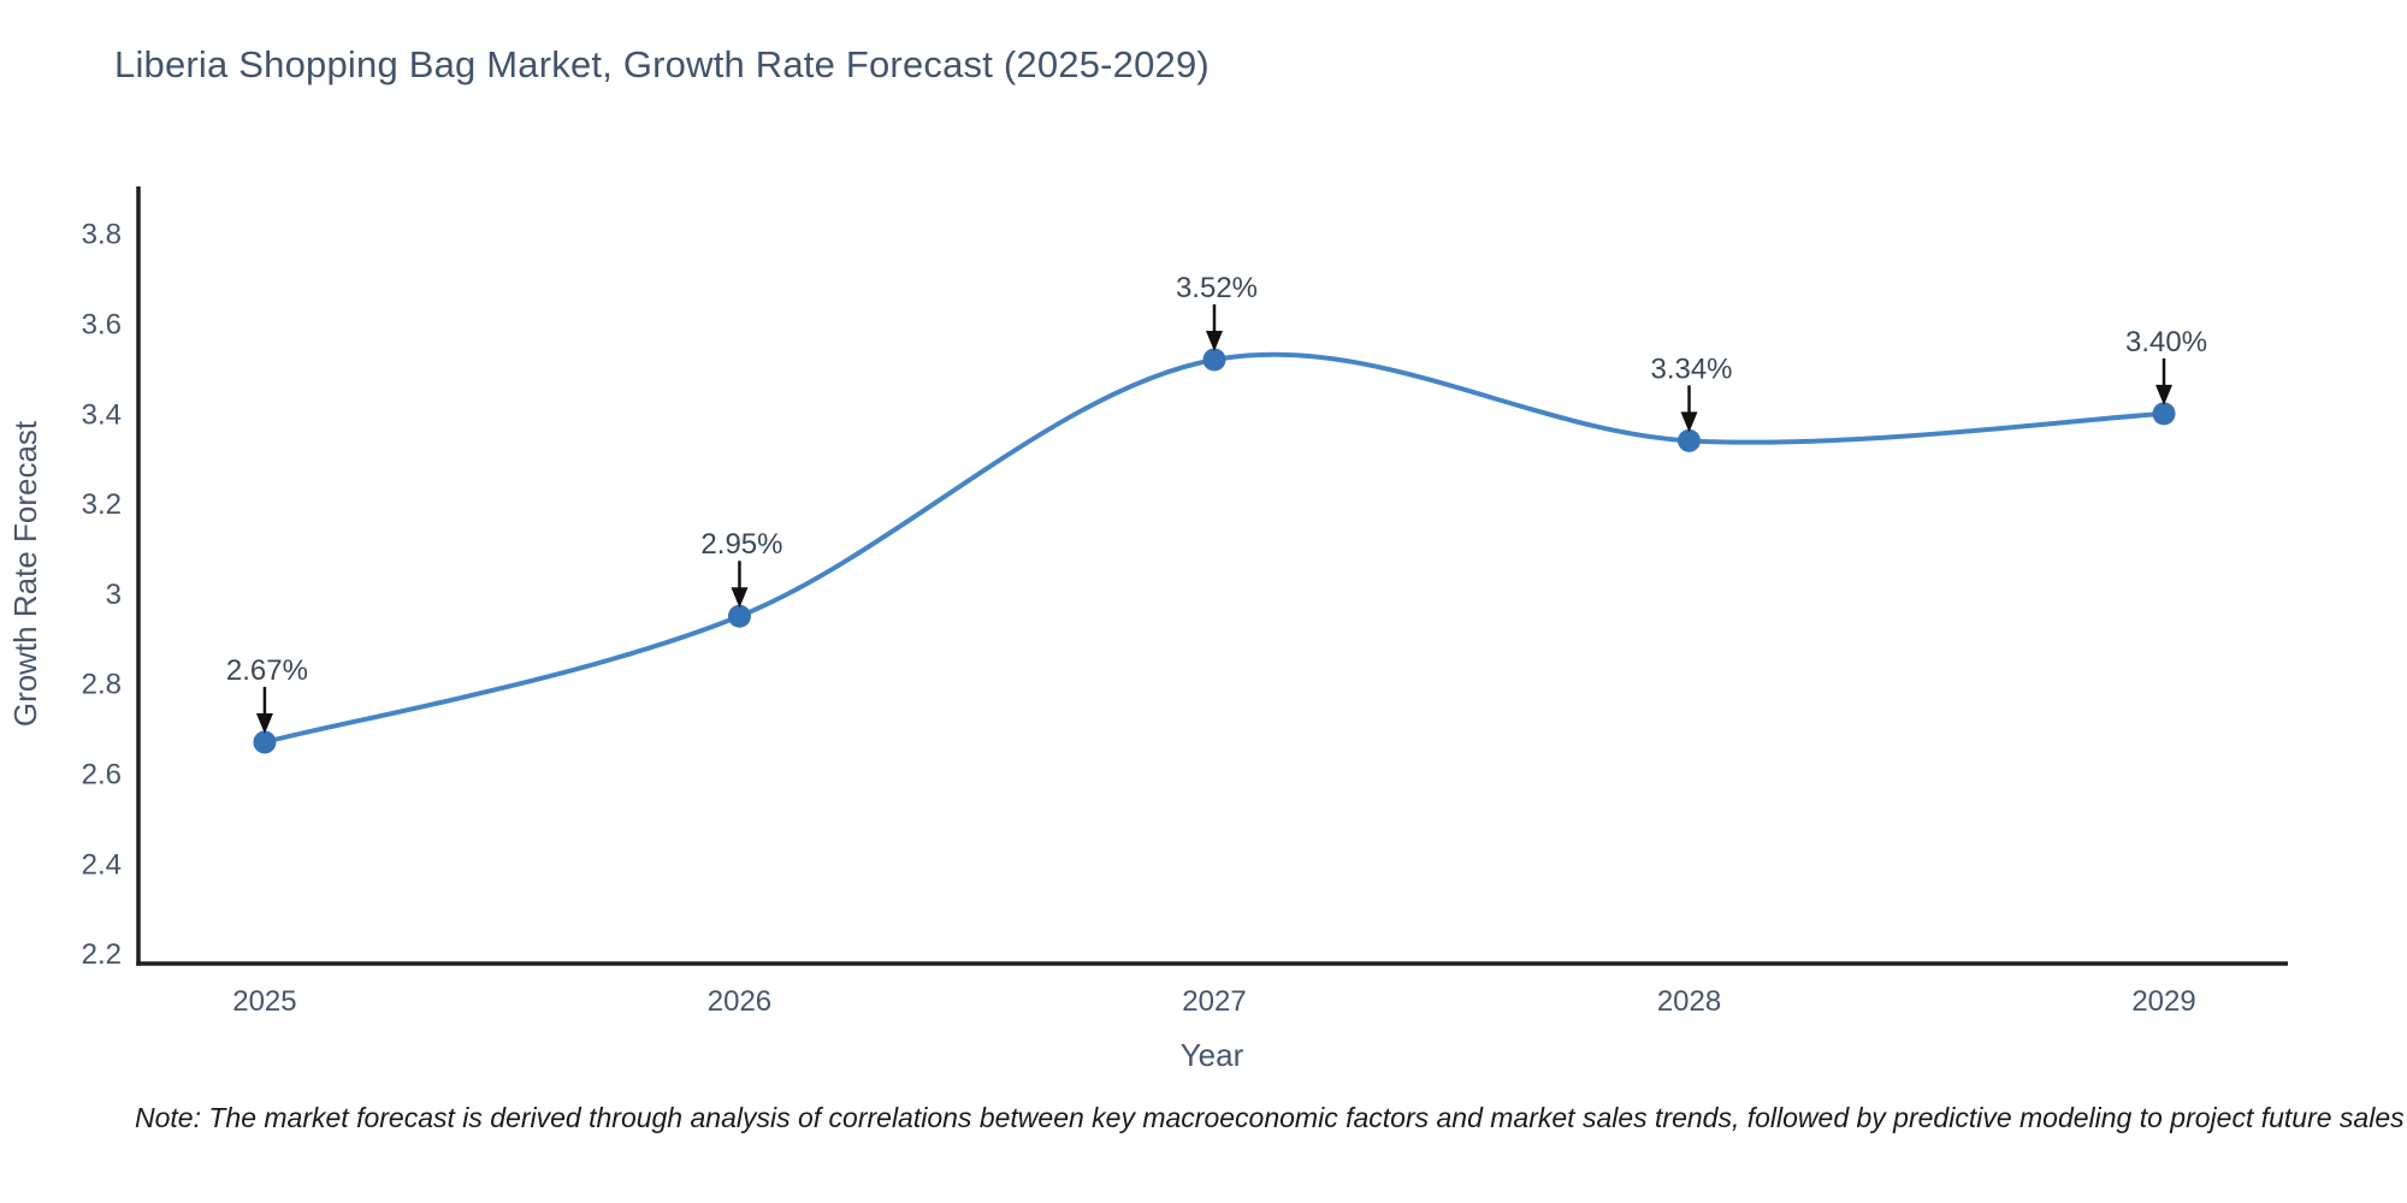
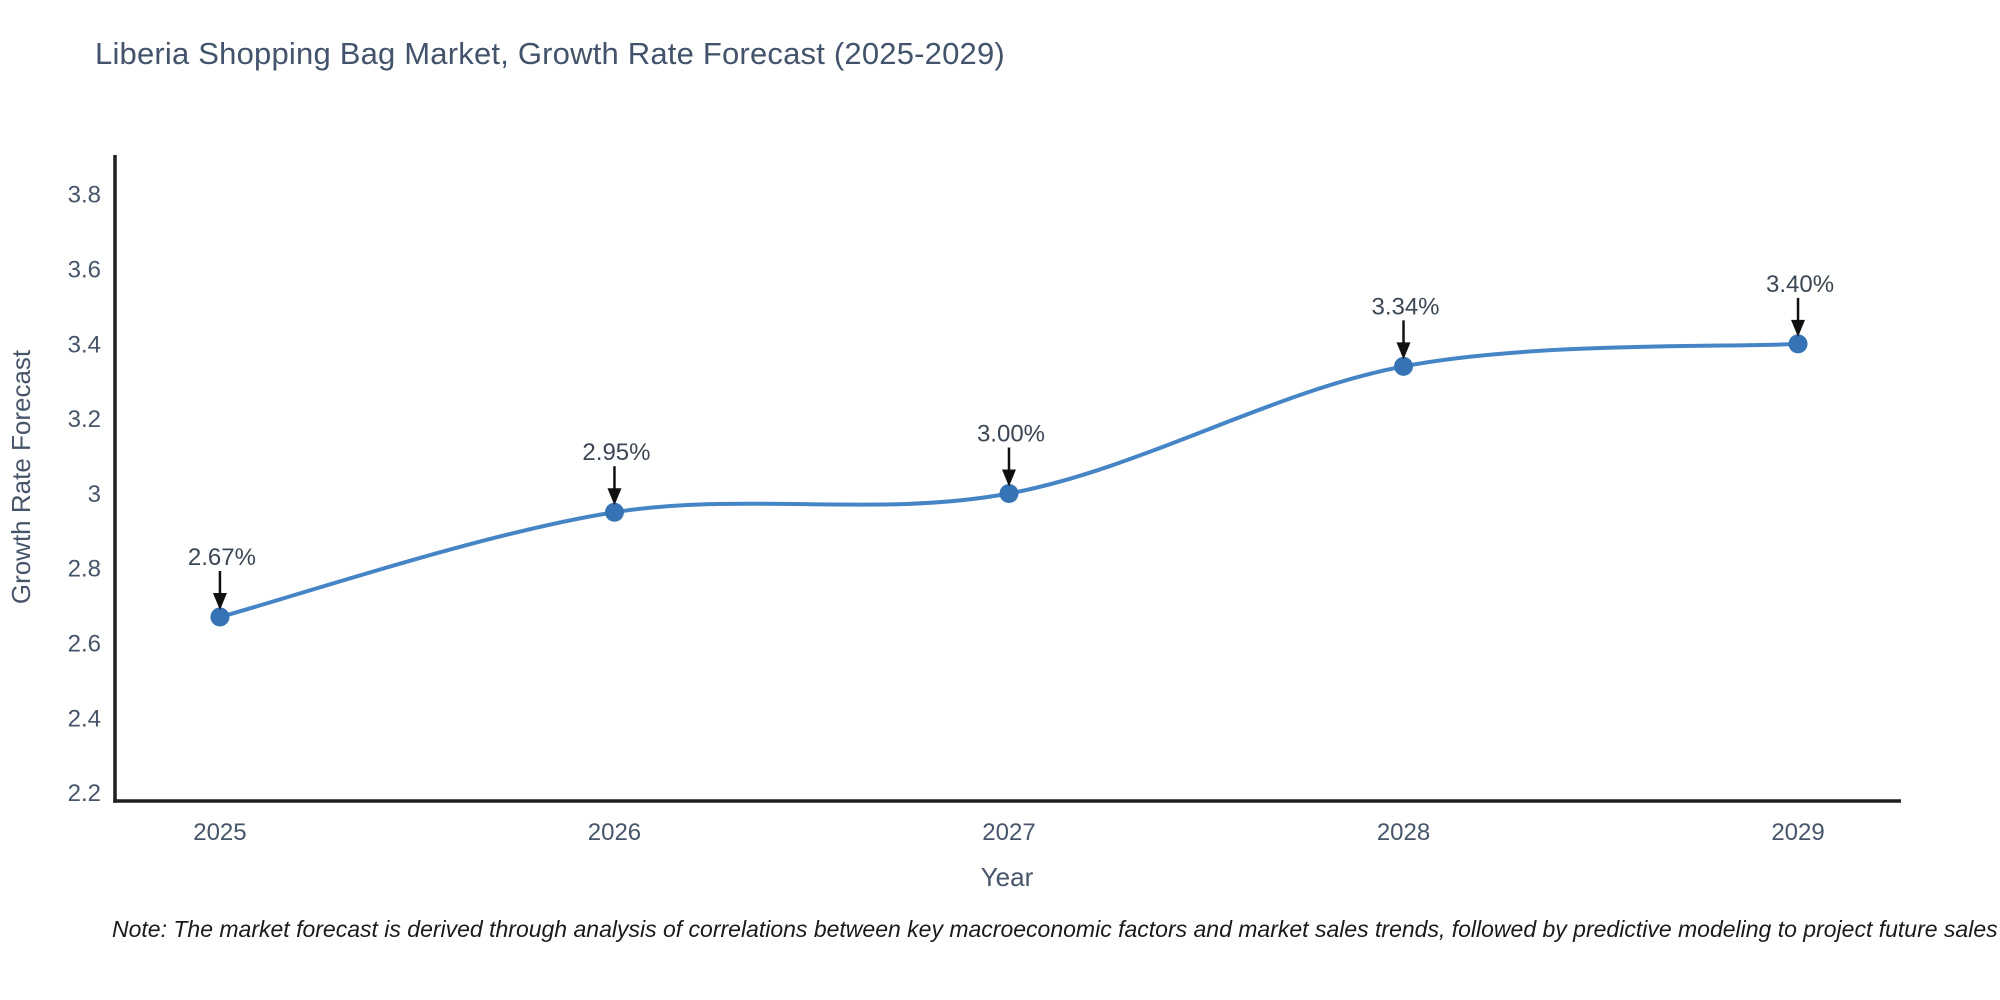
2027: 3.52% -> 3.00%
